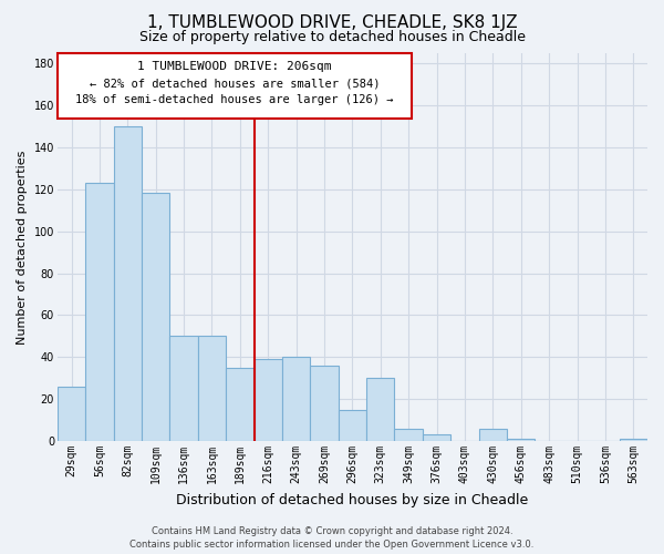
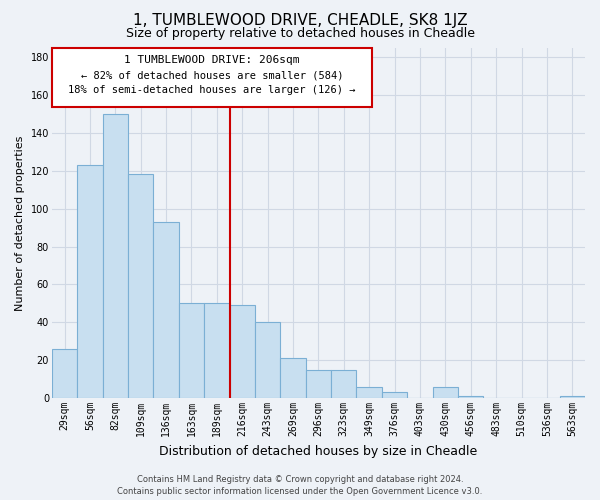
136sqm: 50 -> 93
189sqm: 35 -> 50
216sqm: 39 -> 49
269sqm: 36 -> 21
323sqm: 30 -> 15
